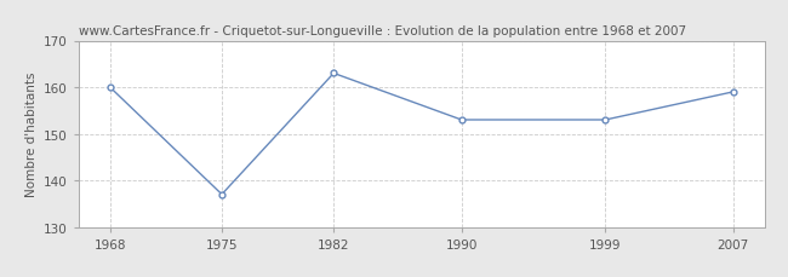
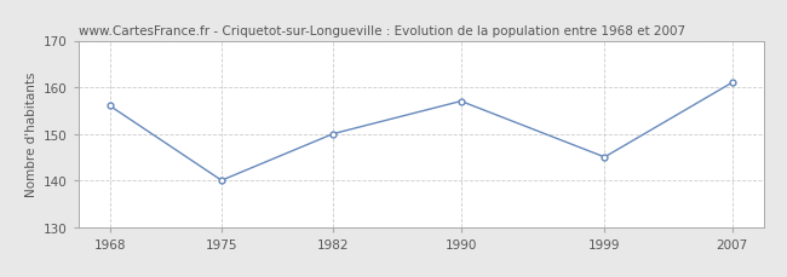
1968: 160 -> 156
1975: 137 -> 140
1982: 163 -> 150
1990: 153 -> 157
1999: 153 -> 145
2007: 159 -> 161
